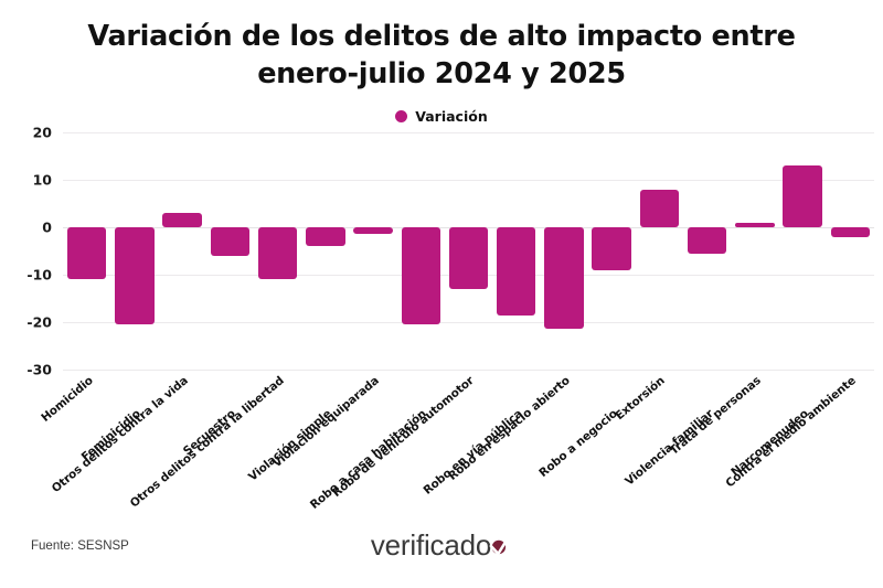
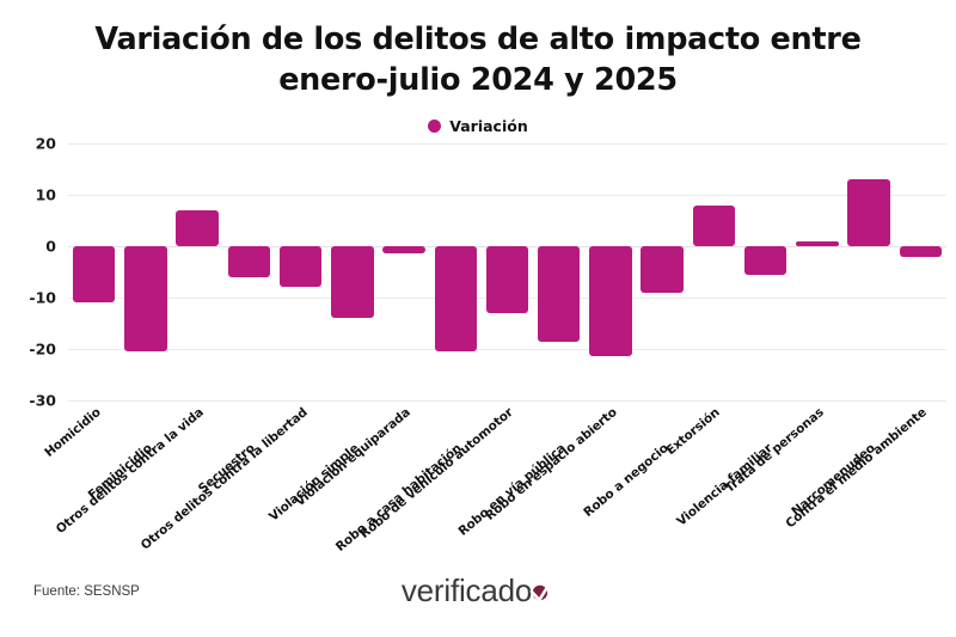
Otros delitos contra la vida: 3 -> 7
Otros delitos contra la libertad: -11 -> -8
Violación simple: -4 -> -14
